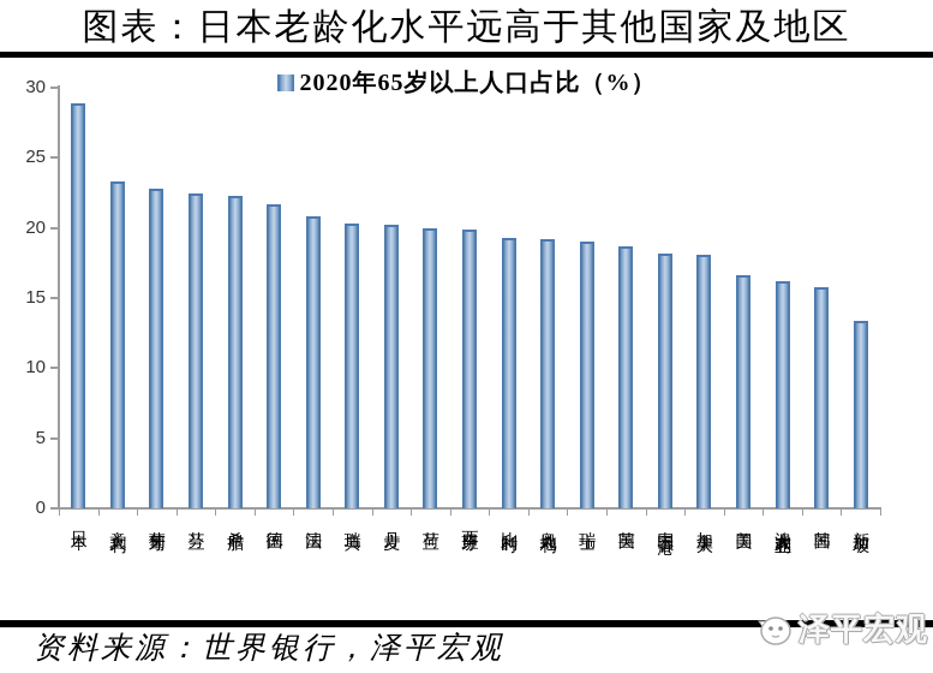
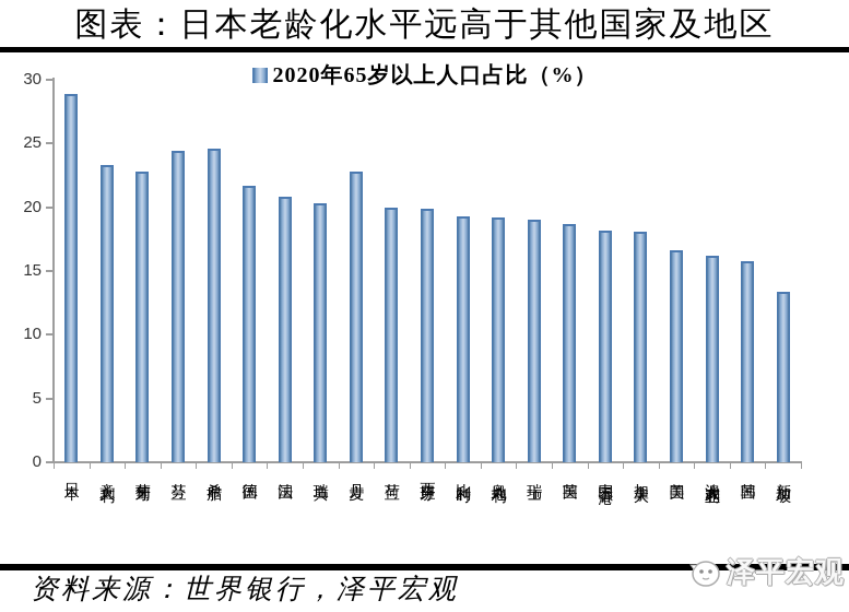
芬兰: 22.5 -> 24.4
希腊: 22.3 -> 24.6
丹麦: 20.2 -> 22.8
